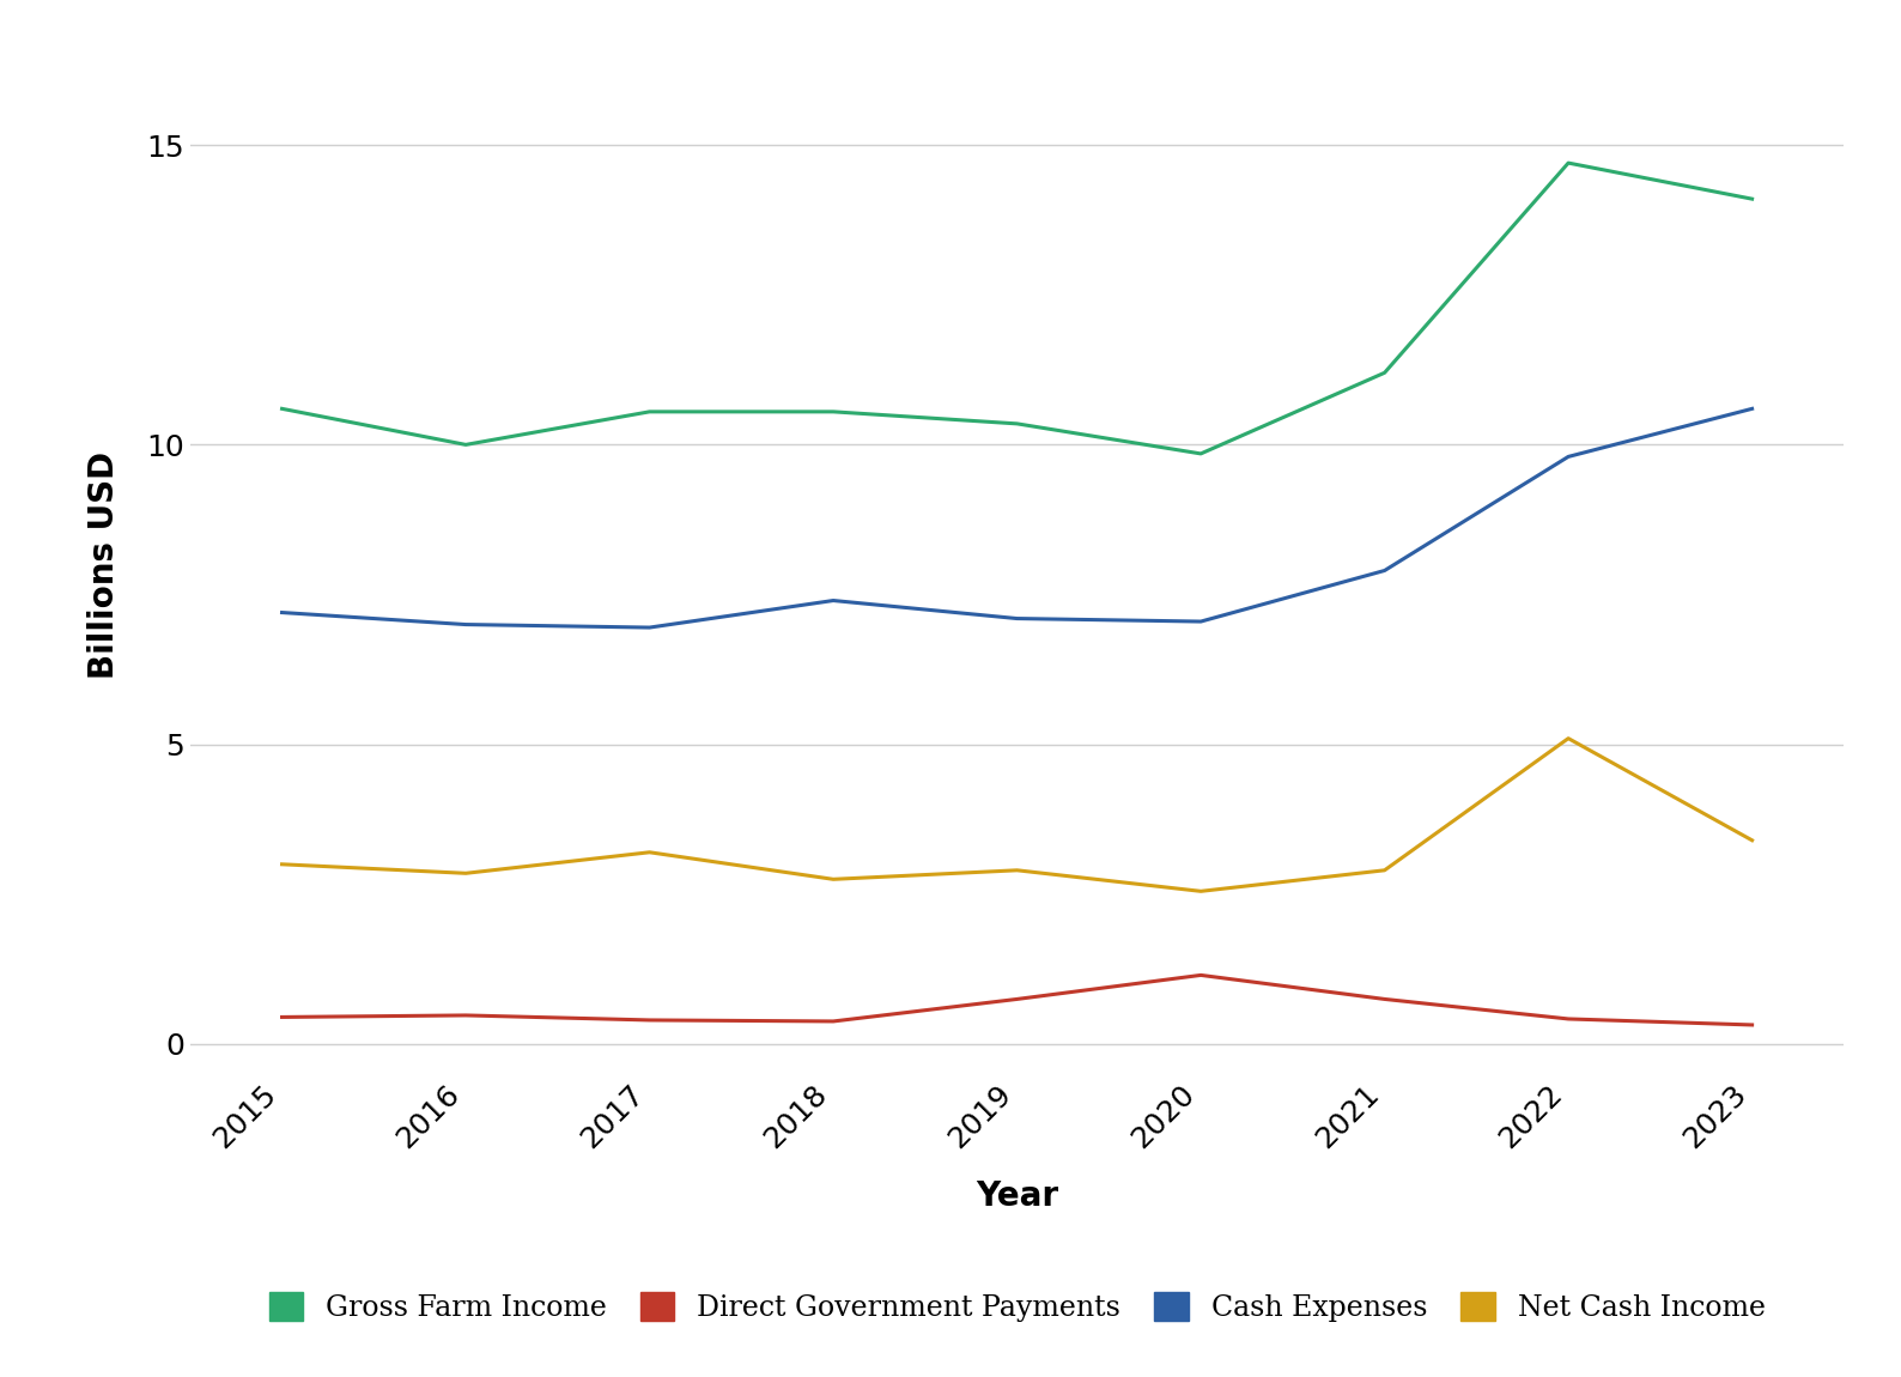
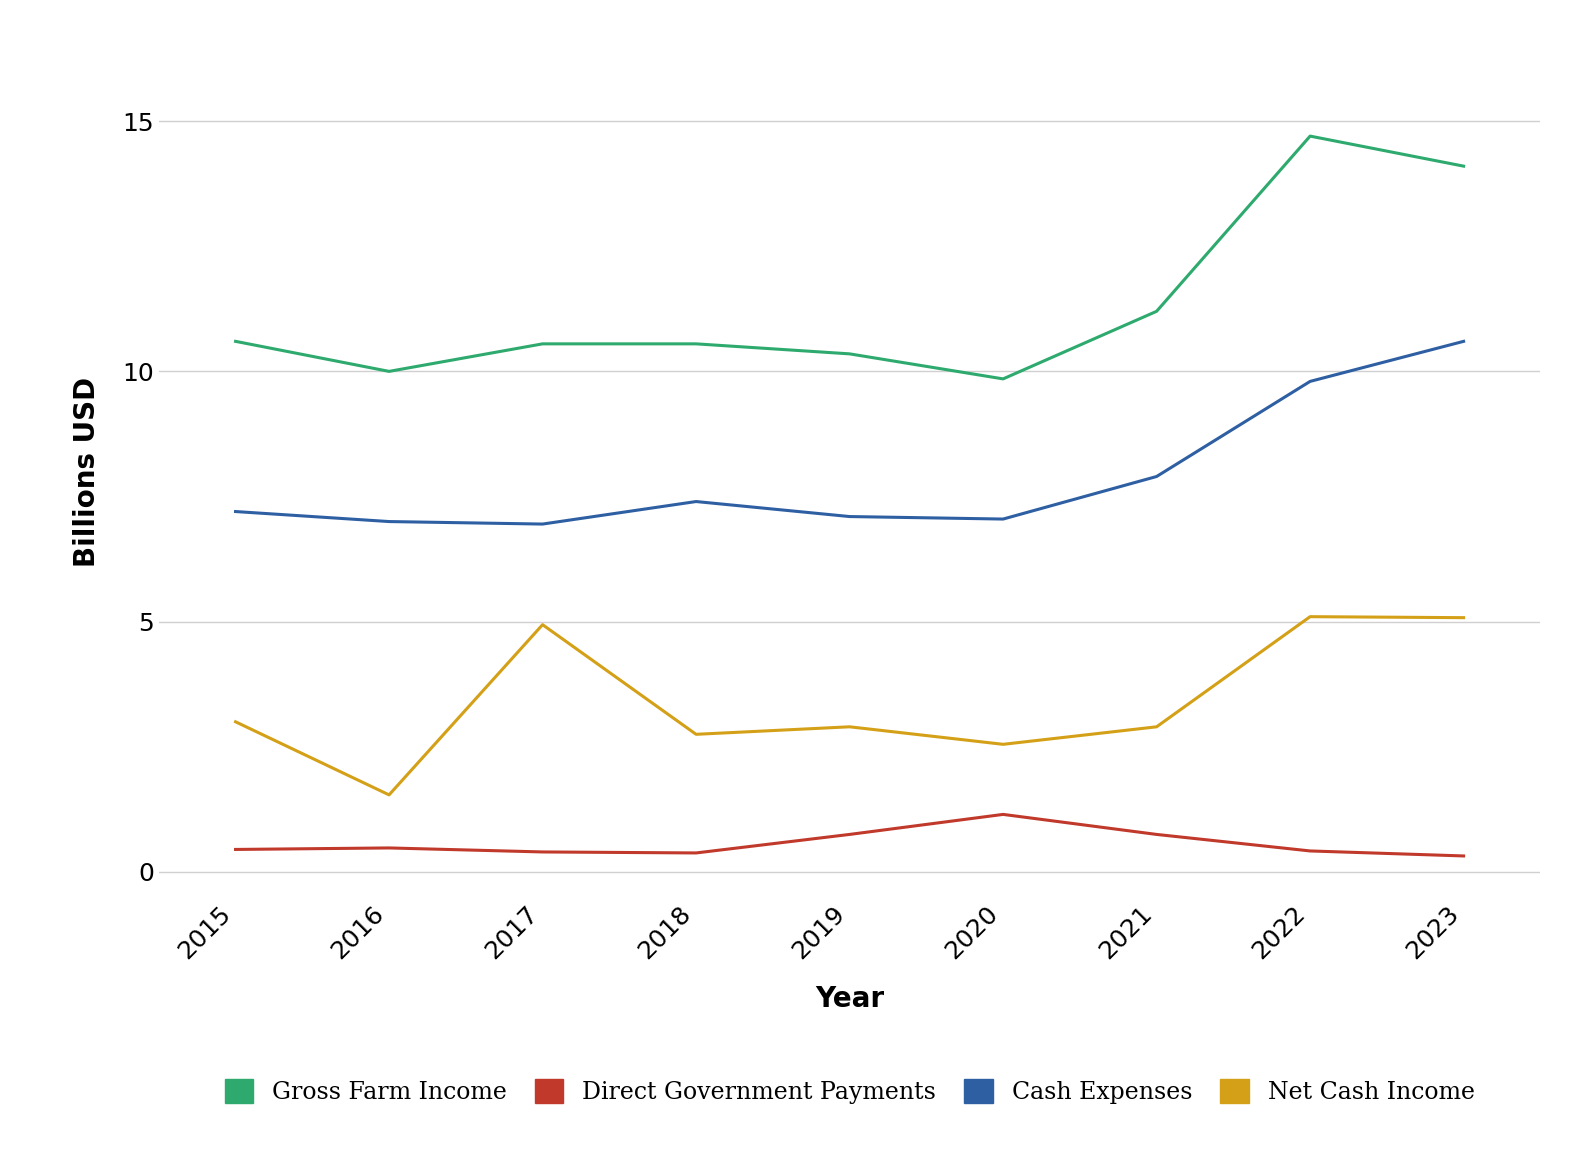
Net Cash Income/2016: 2.85 -> 1.54
Net Cash Income/2017: 3.20 -> 4.94
Net Cash Income/2023: 3.40 -> 5.08
